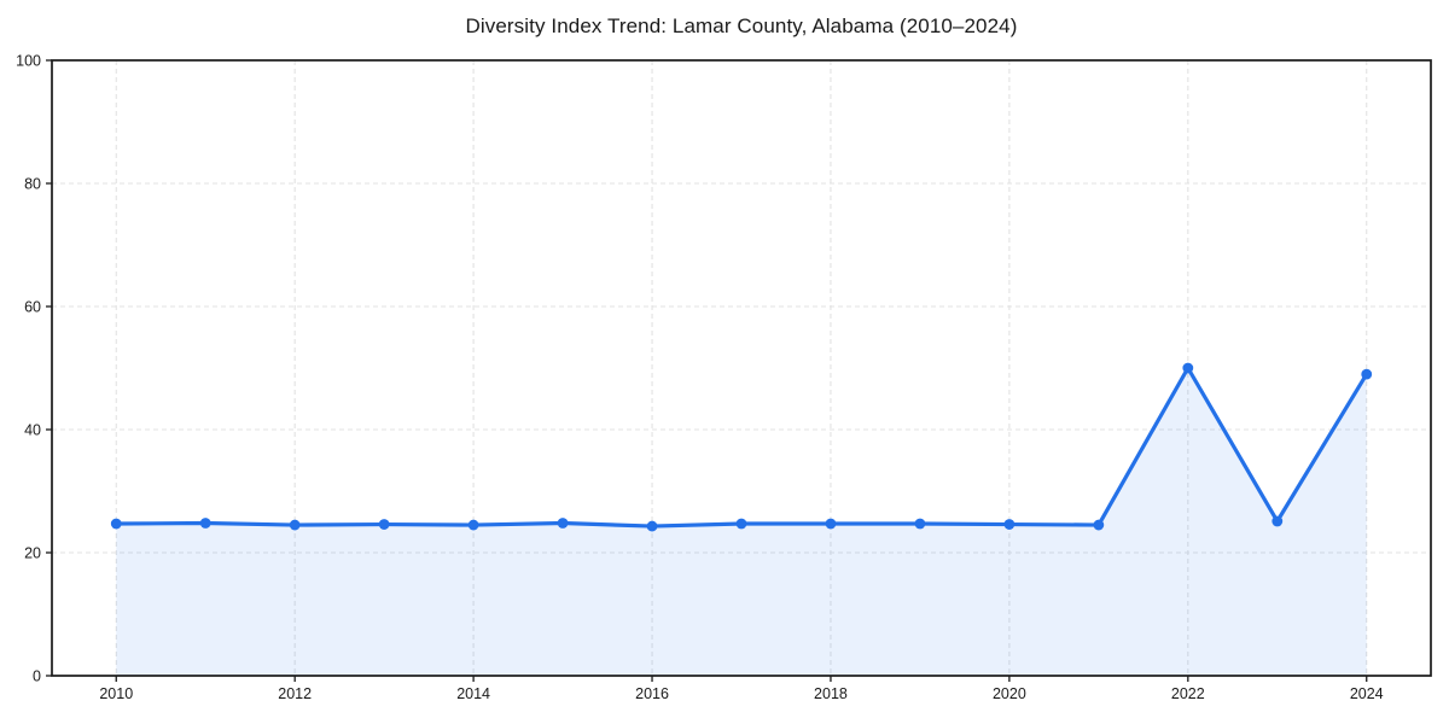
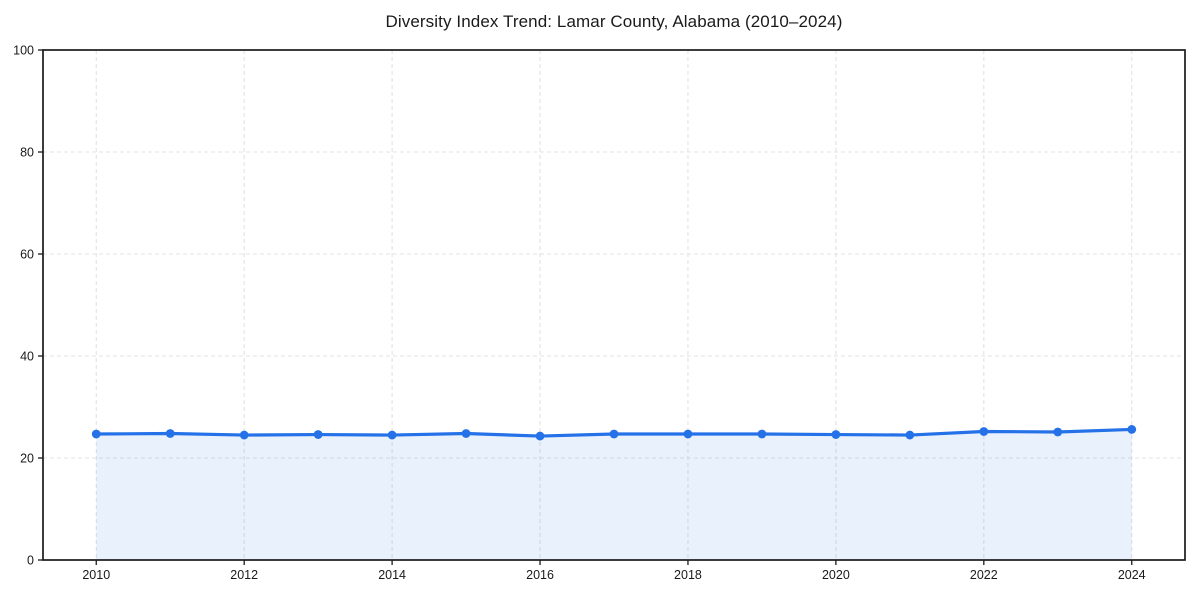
2022: 50 -> 25
2024: 49 -> 26
